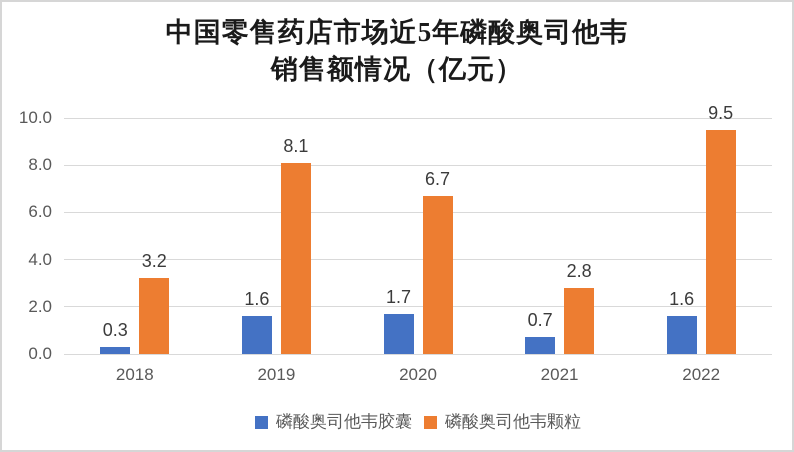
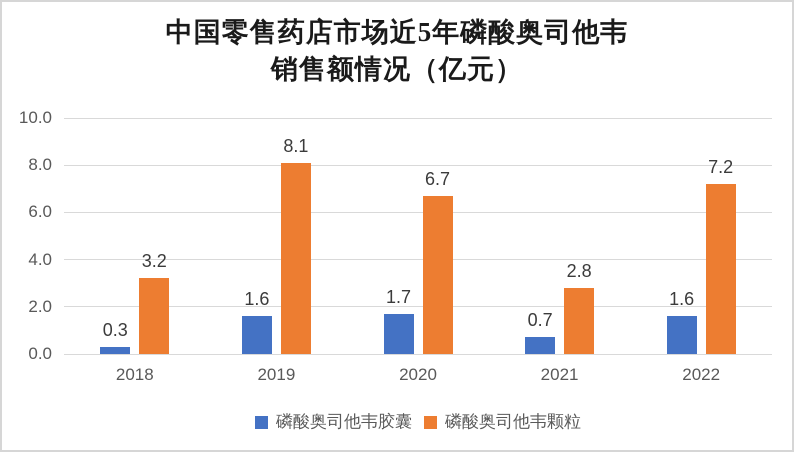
磷酸奥司他韦颗粒/2022: 9.5 -> 7.2
